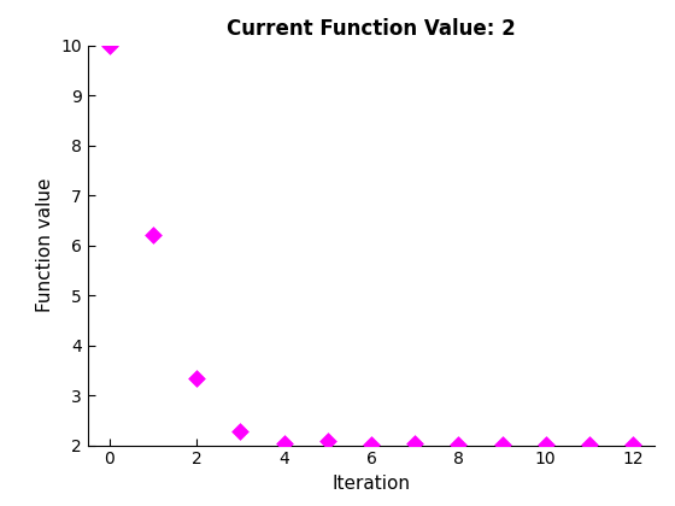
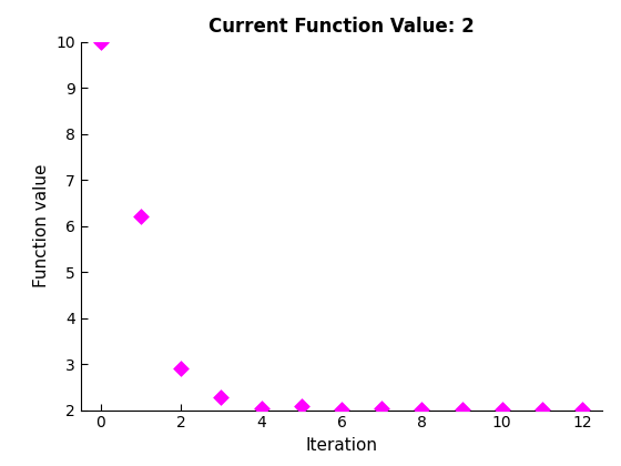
2: 3.33 -> 2.90
